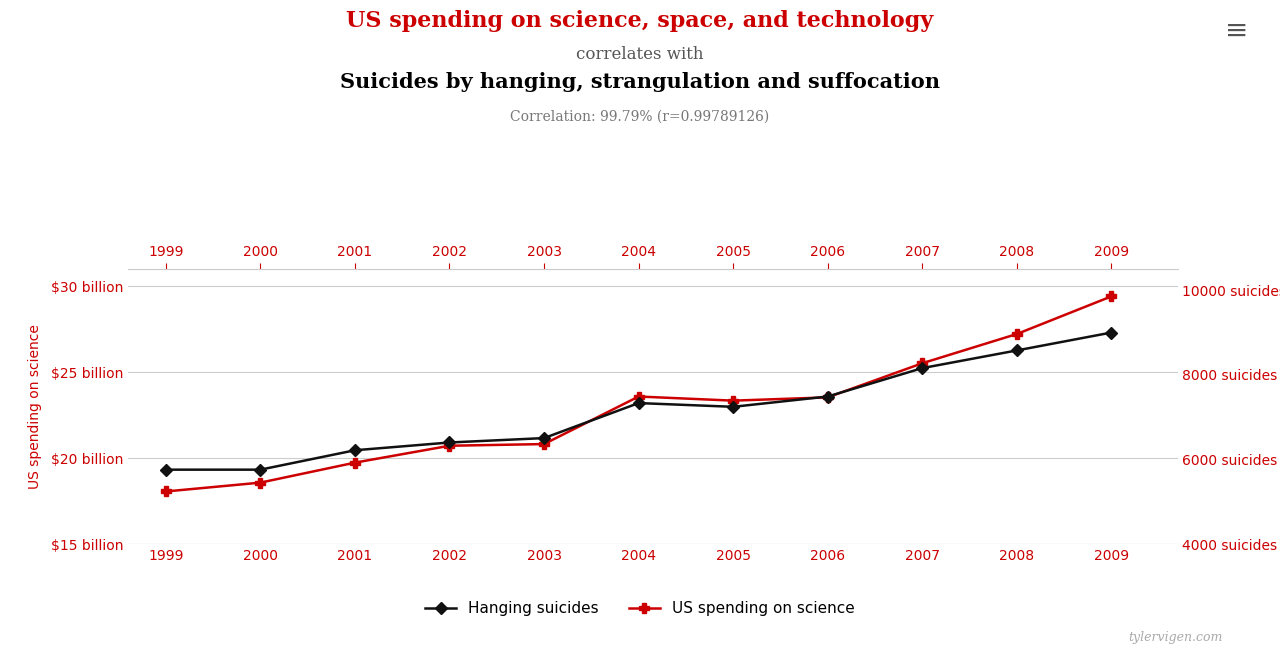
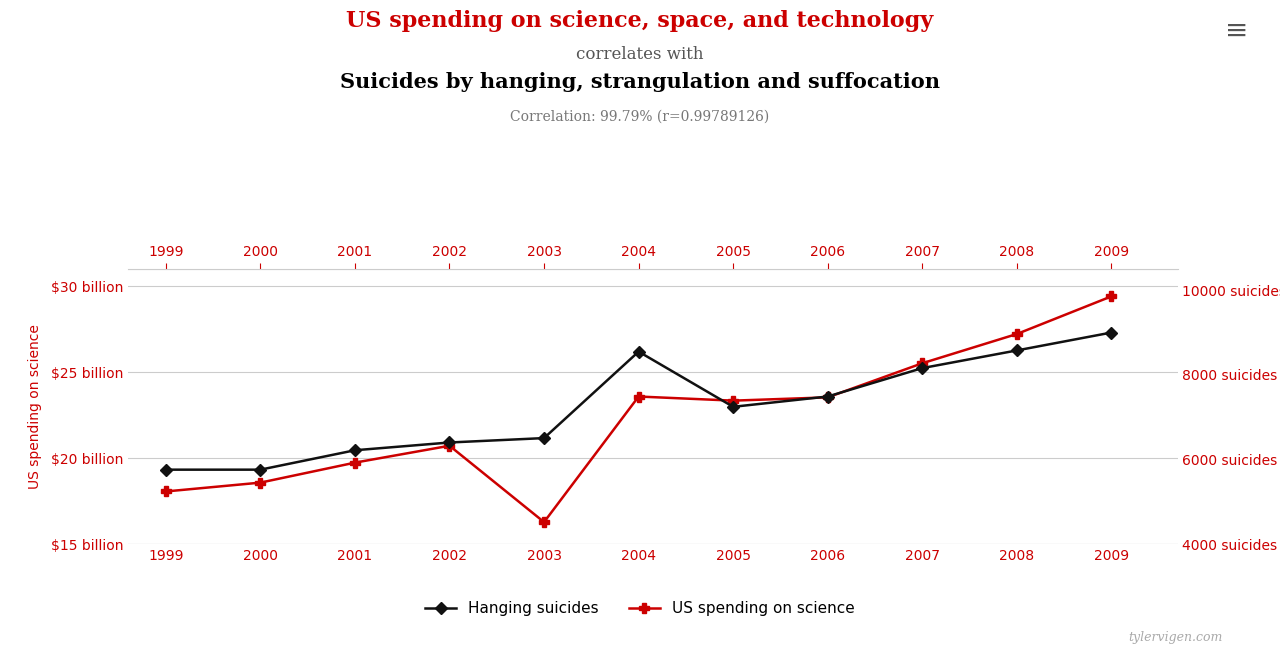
US spending on science/2003: $20.8 billion -> $16.3 billion
Hanging suicides/2004: 7340 suicides -> 8550 suicides
